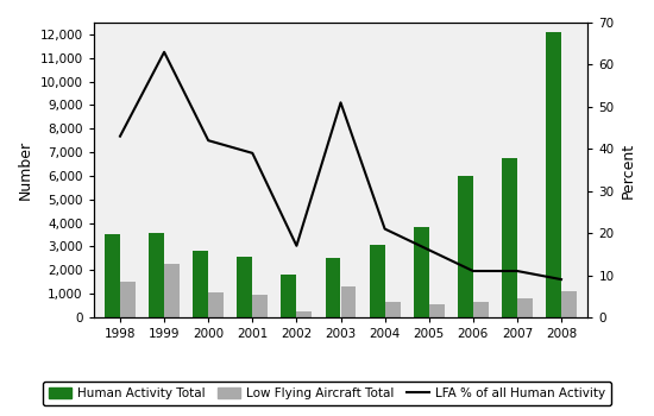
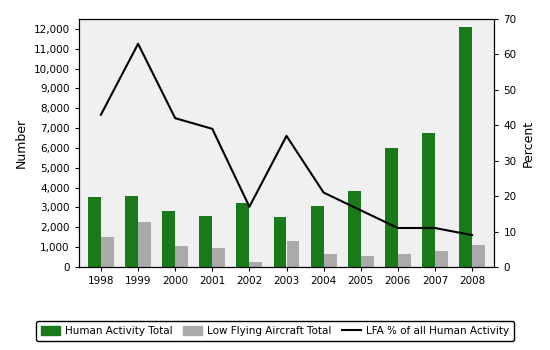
Human Activity Total/2002: 1,800 -> 3,200
LFA % of all Human Activity/2003: 51 -> 37
